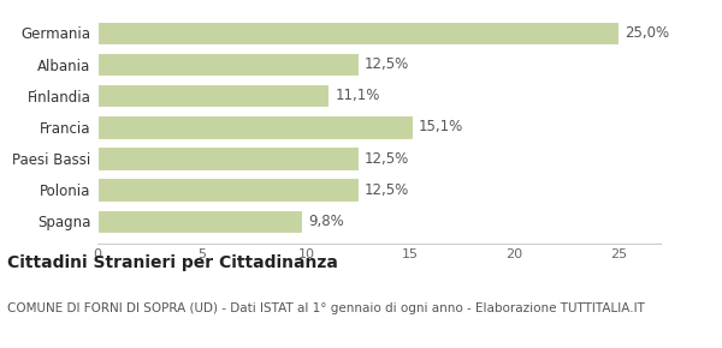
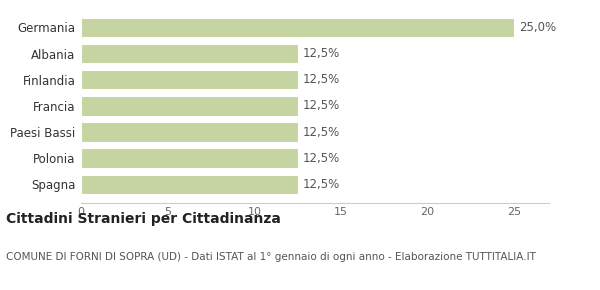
Finlandia: 11,1% -> 12,5%
Francia: 15,1% -> 12,5%
Spagna: 9,8% -> 12,5%
